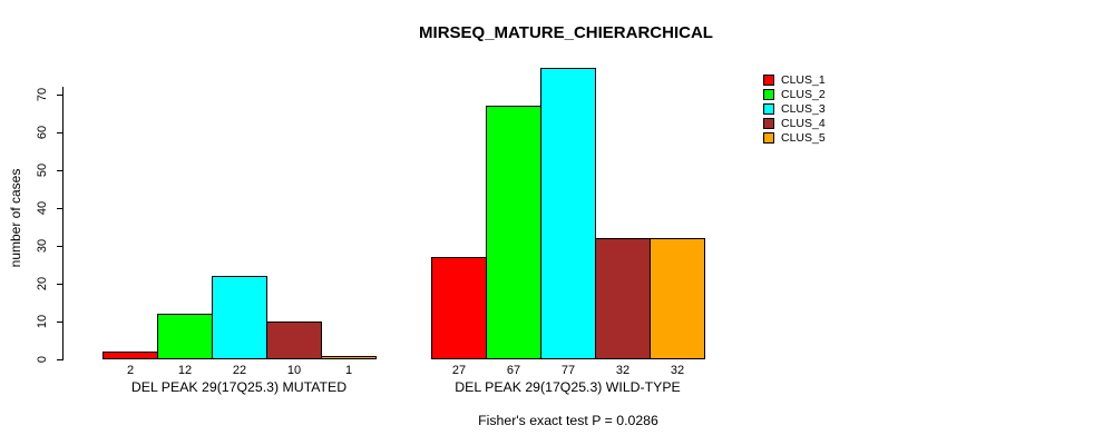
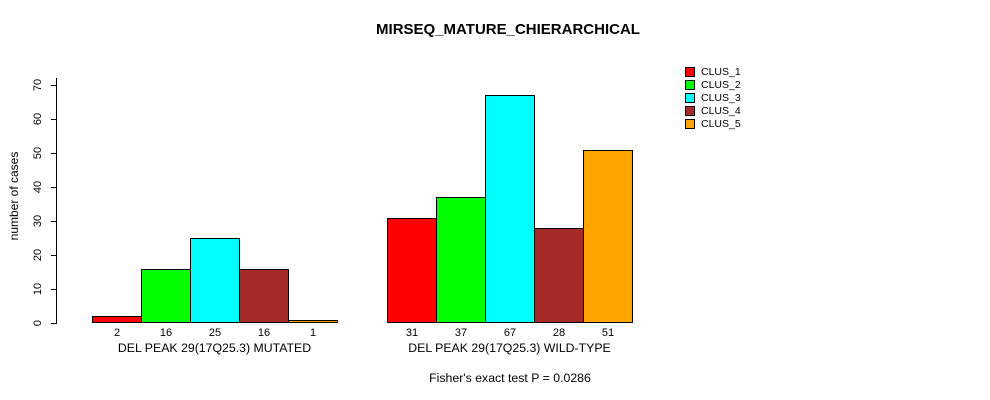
CLUS_2/DEL PEAK 29(17Q25.3) MUTATED: 12 -> 16
CLUS_3/DEL PEAK 29(17Q25.3) MUTATED: 22 -> 25
CLUS_4/DEL PEAK 29(17Q25.3) MUTATED: 10 -> 16
CLUS_1/DEL PEAK 29(17Q25.3) WILD-TYPE: 27 -> 31
CLUS_2/DEL PEAK 29(17Q25.3) WILD-TYPE: 67 -> 37
CLUS_3/DEL PEAK 29(17Q25.3) WILD-TYPE: 77 -> 67
CLUS_4/DEL PEAK 29(17Q25.3) WILD-TYPE: 32 -> 28
CLUS_5/DEL PEAK 29(17Q25.3) WILD-TYPE: 32 -> 51
